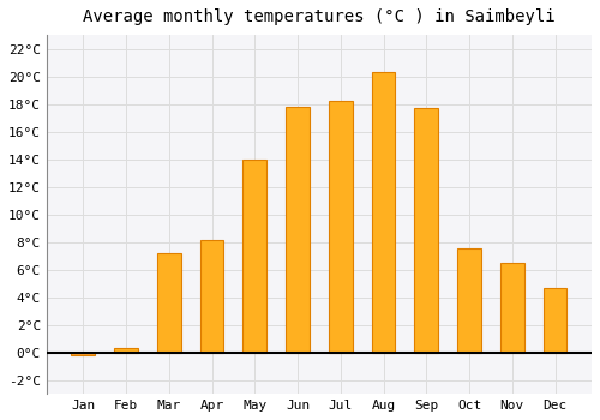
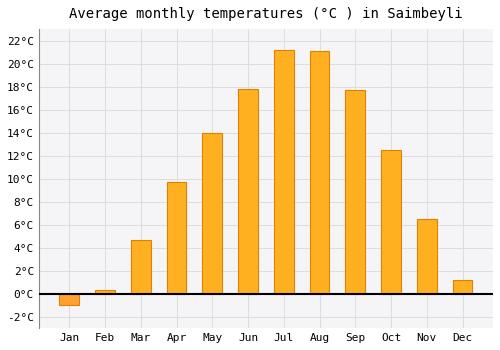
Jan: -0.2°C -> -1.0°C
Mar: 7.2°C -> 4.7°C
Apr: 8.1°C -> 9.7°C
Jul: 18.2°C -> 21.2°C
Aug: 20.3°C -> 21.1°C
Oct: 7.5°C -> 12.5°C
Dec: 4.7°C -> 1.2°C
